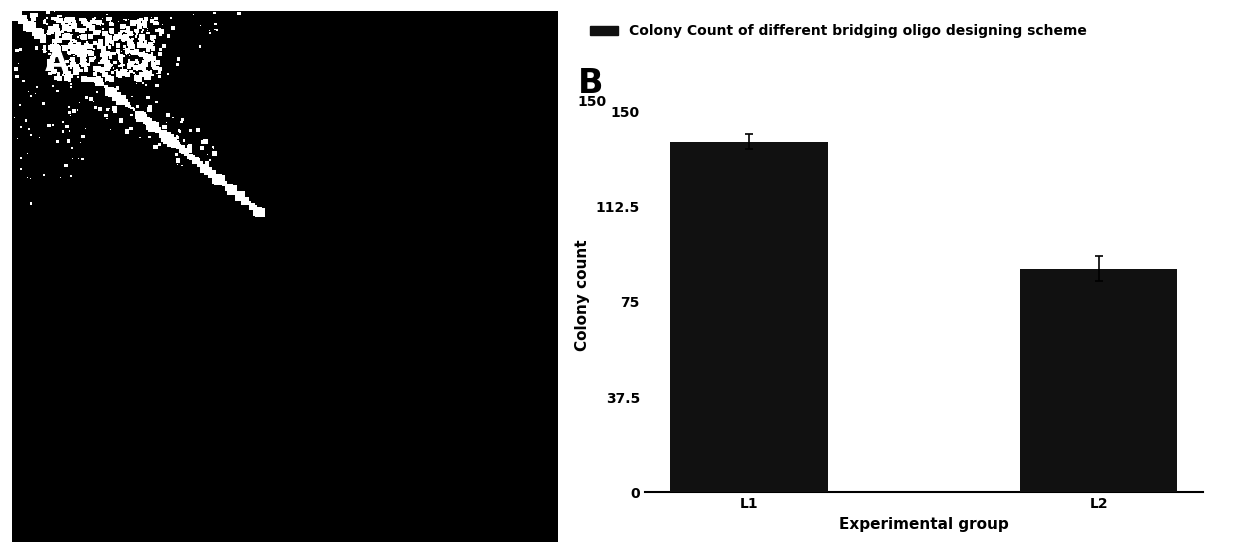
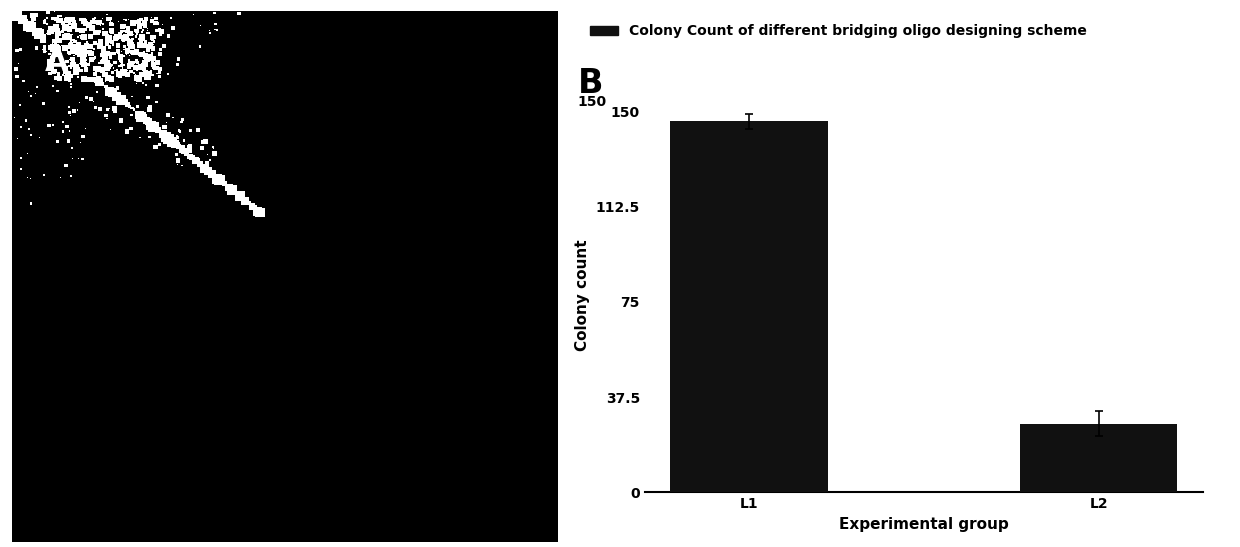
L1: 138 -> 146
L2: 88 -> 27
